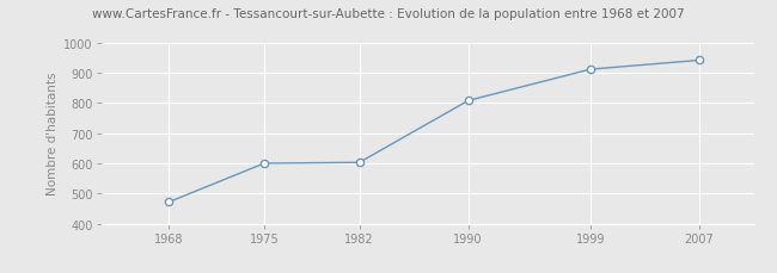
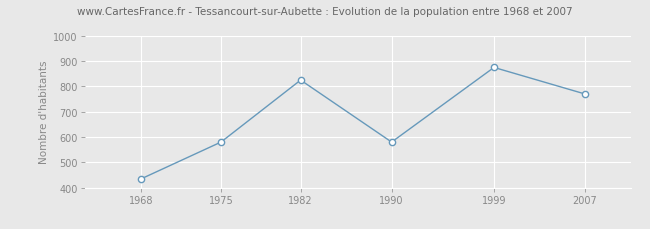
1968: 472 -> 435
1975: 600 -> 580
1982: 603 -> 825
1990: 808 -> 580
1999: 912 -> 875
2007: 942 -> 770
